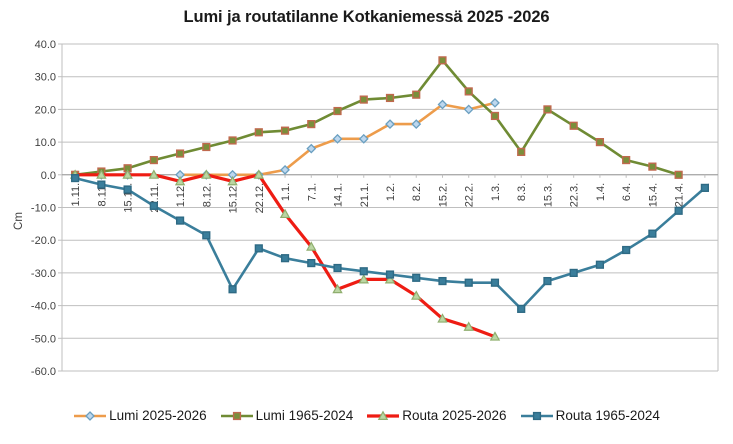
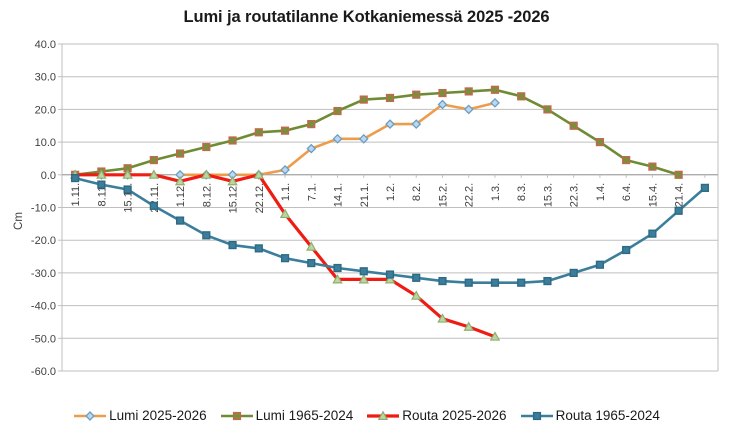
Routa 1965-2024/15.12.: -35 -> -22
Routa 2025-2026/14.1.: -35 -> -32
Lumi 1965-2024/15.2.: 35 -> 25
Lumi 1965-2024/1.3.: 18 -> 26
Lumi 1965-2024/8.3.: 7 -> 24
Routa 1965-2024/8.3.: -41 -> -33
